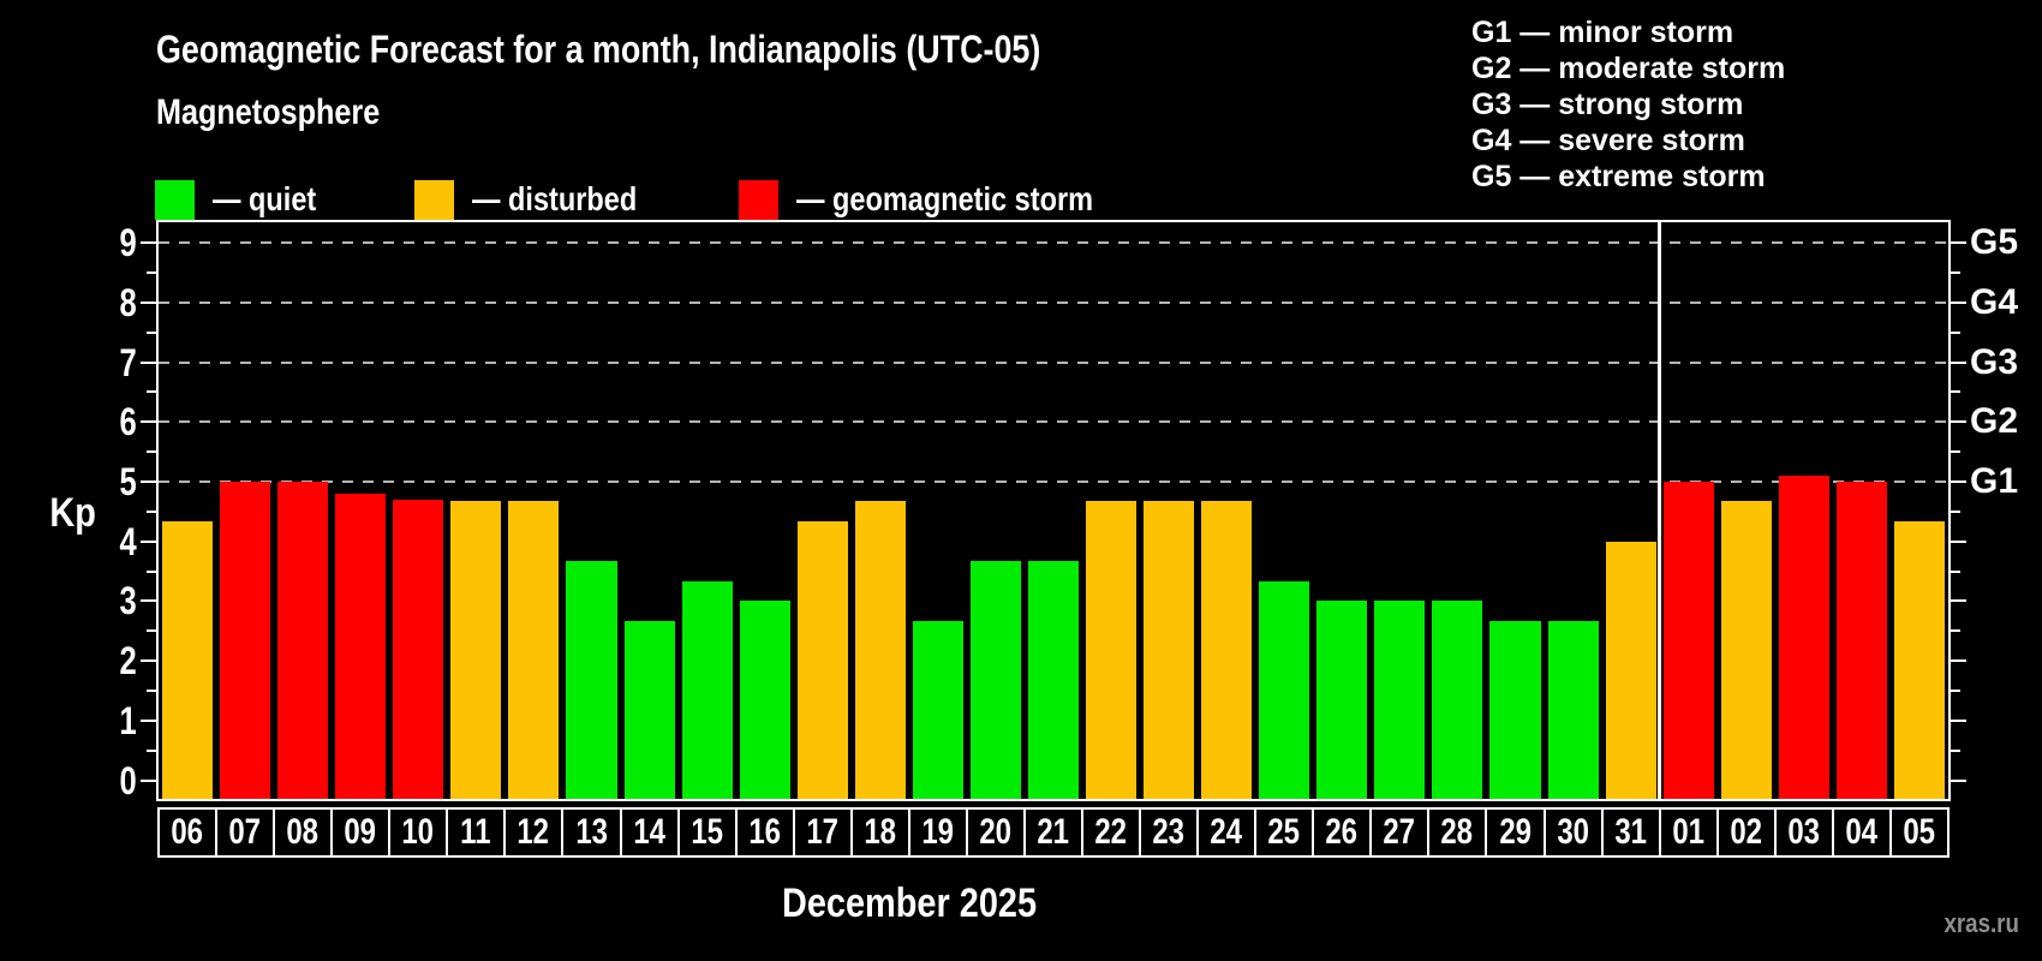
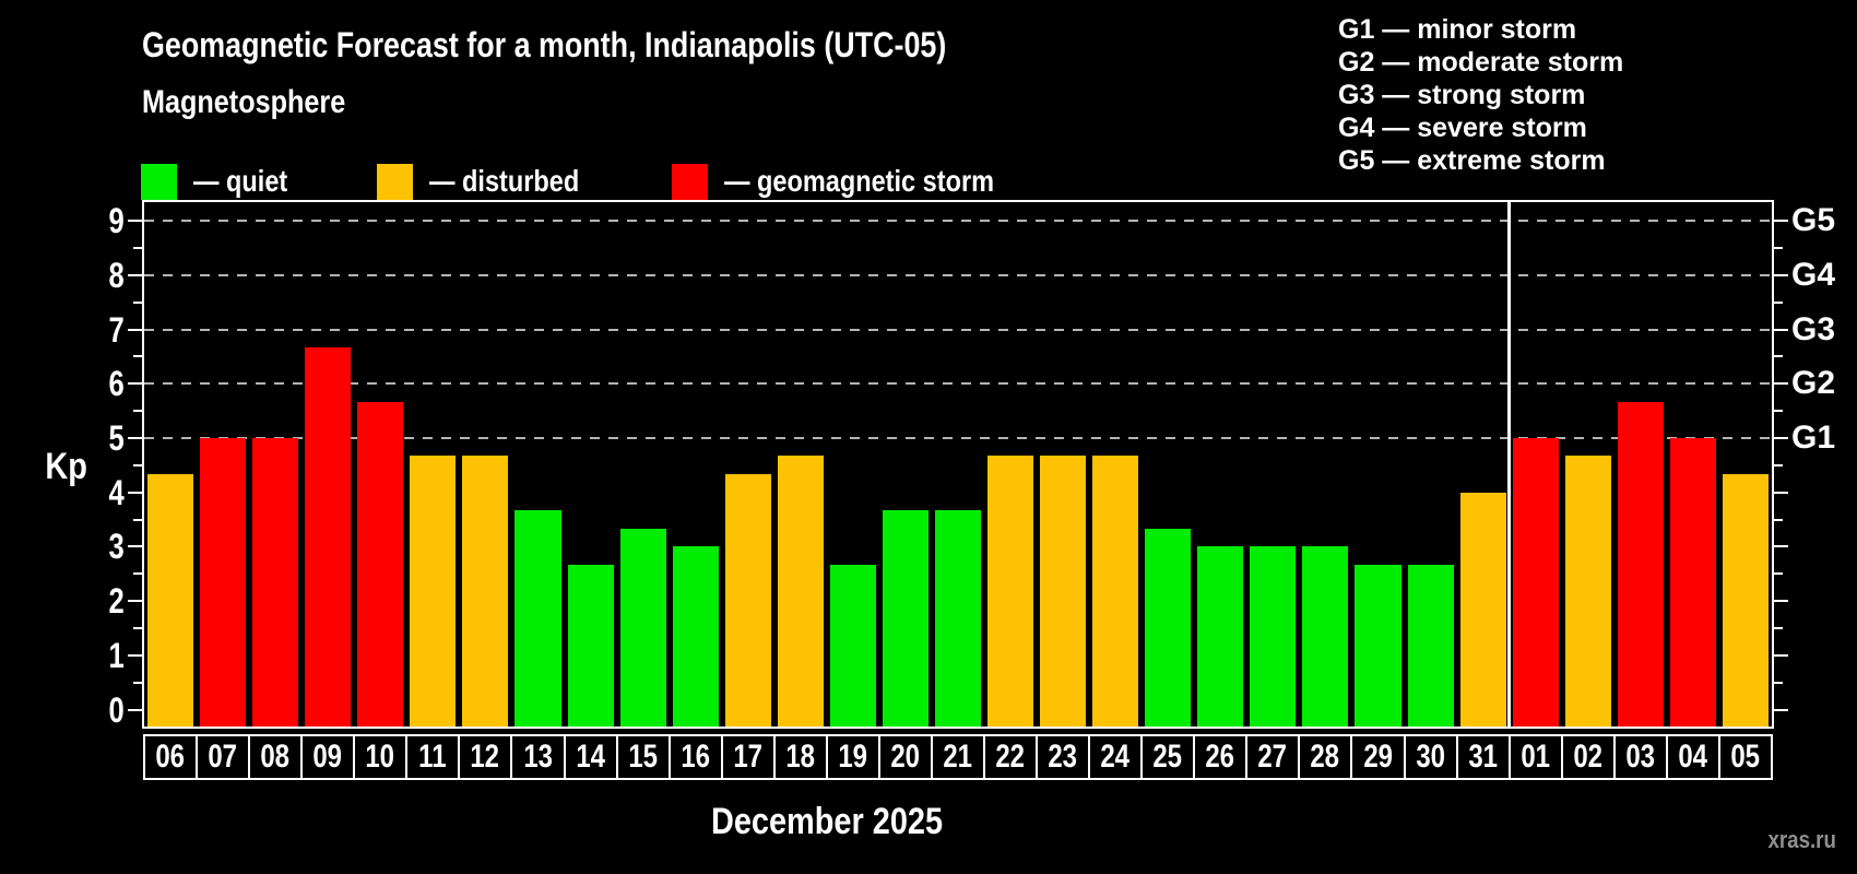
09: 4.8 -> 6.7
10: 4.7 -> 5.7
03: 5.1 -> 5.7
